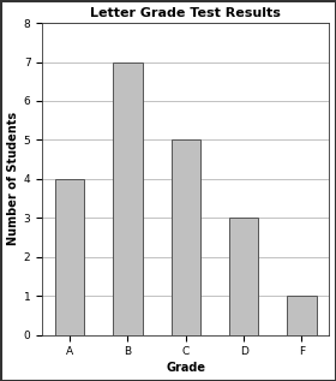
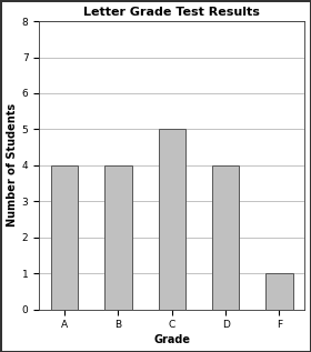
B: 7 -> 4
D: 3 -> 4
